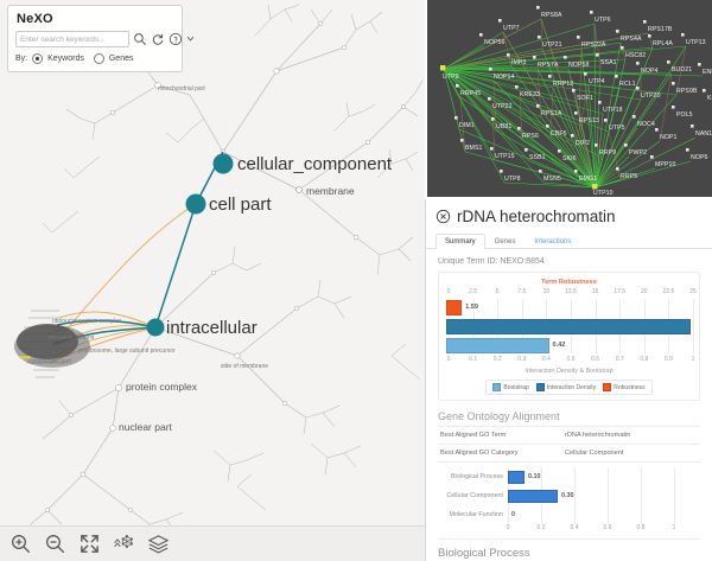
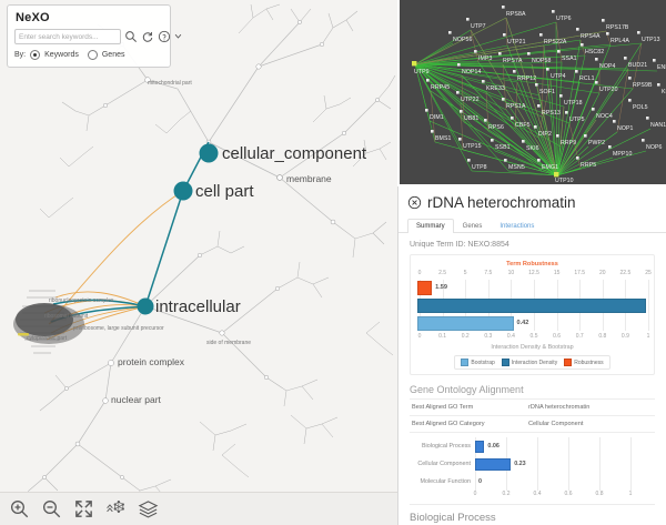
Gene Ontology Alignment/Biological Process: 0.10 -> 0.06
Gene Ontology Alignment/Cellular Component: 0.30 -> 0.23
